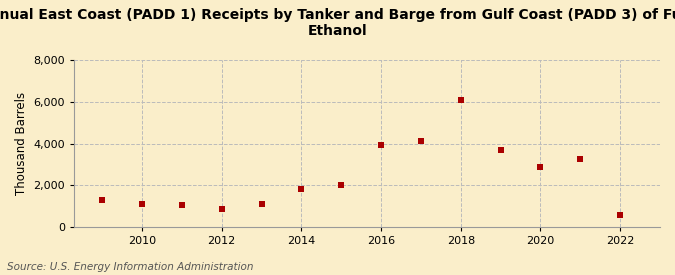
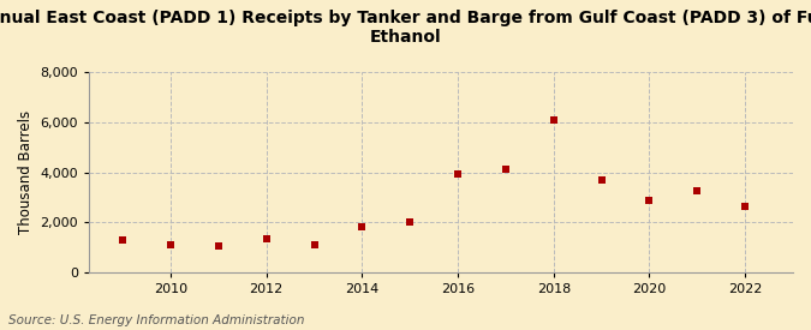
2012: 850 -> 1,350
2022: 600 -> 2,650
